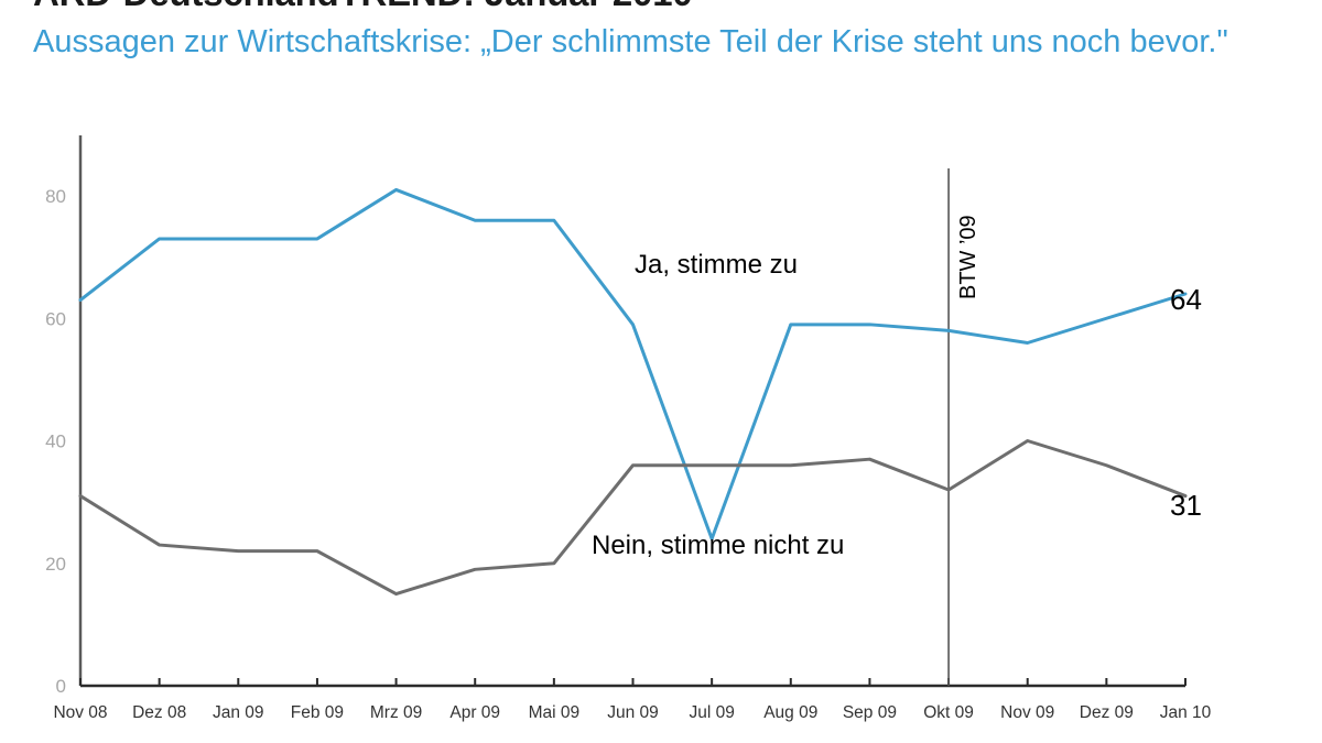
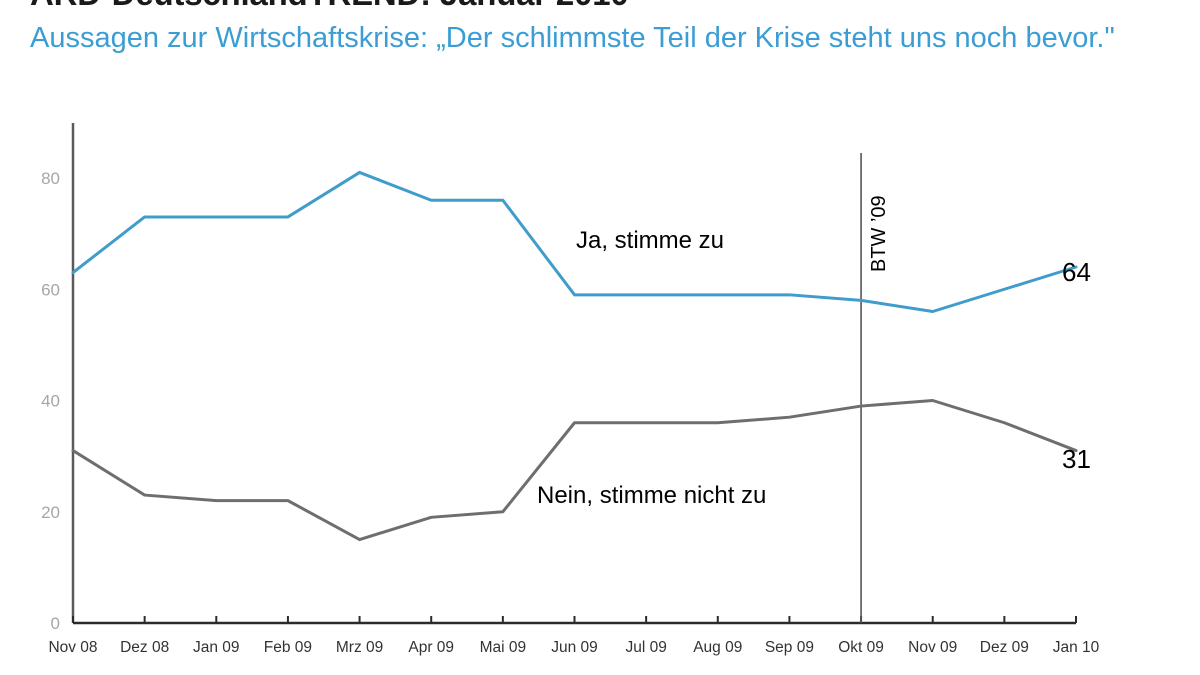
Ja, stimme zu/Jul 09: 24 -> 59
Nein, stimme nicht zu/Okt 09: 32 -> 39
